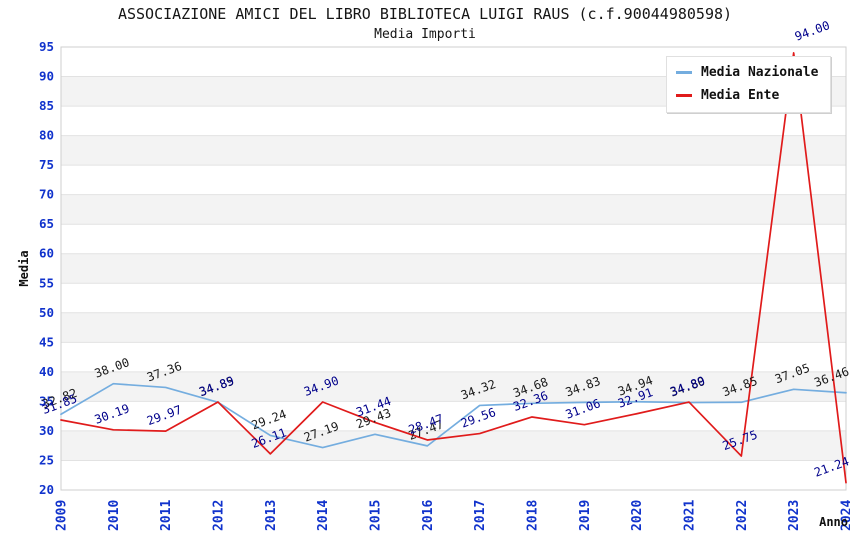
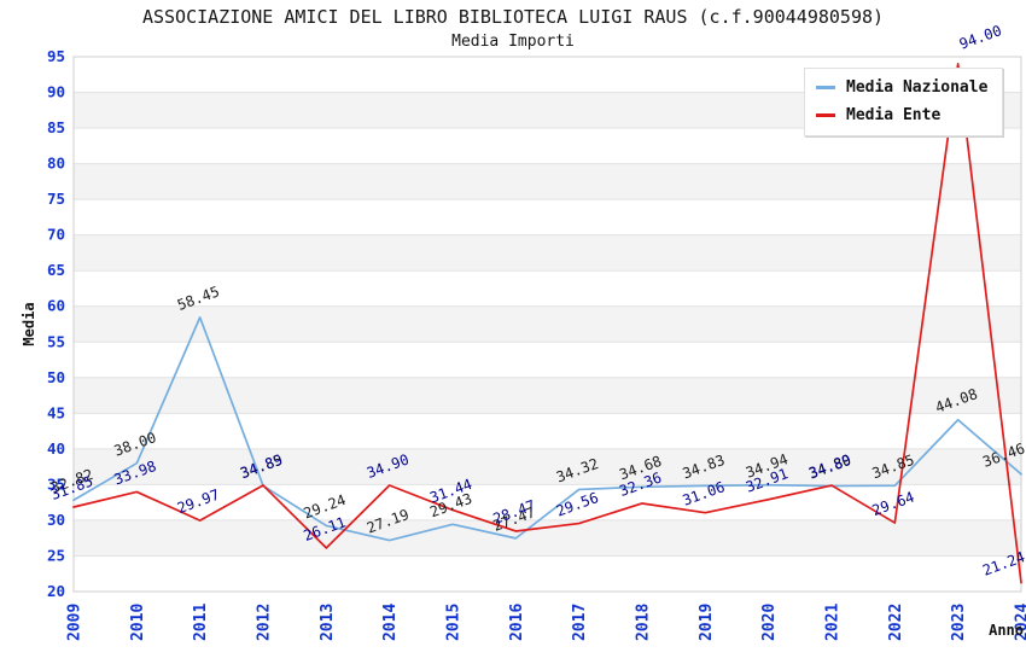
Media Ente/2010: 30.19 -> 33.98
Media Nazionale/2011: 37.36 -> 58.45
Media Ente/2022: 25.75 -> 29.64
Media Nazionale/2023: 37.05 -> 44.08
